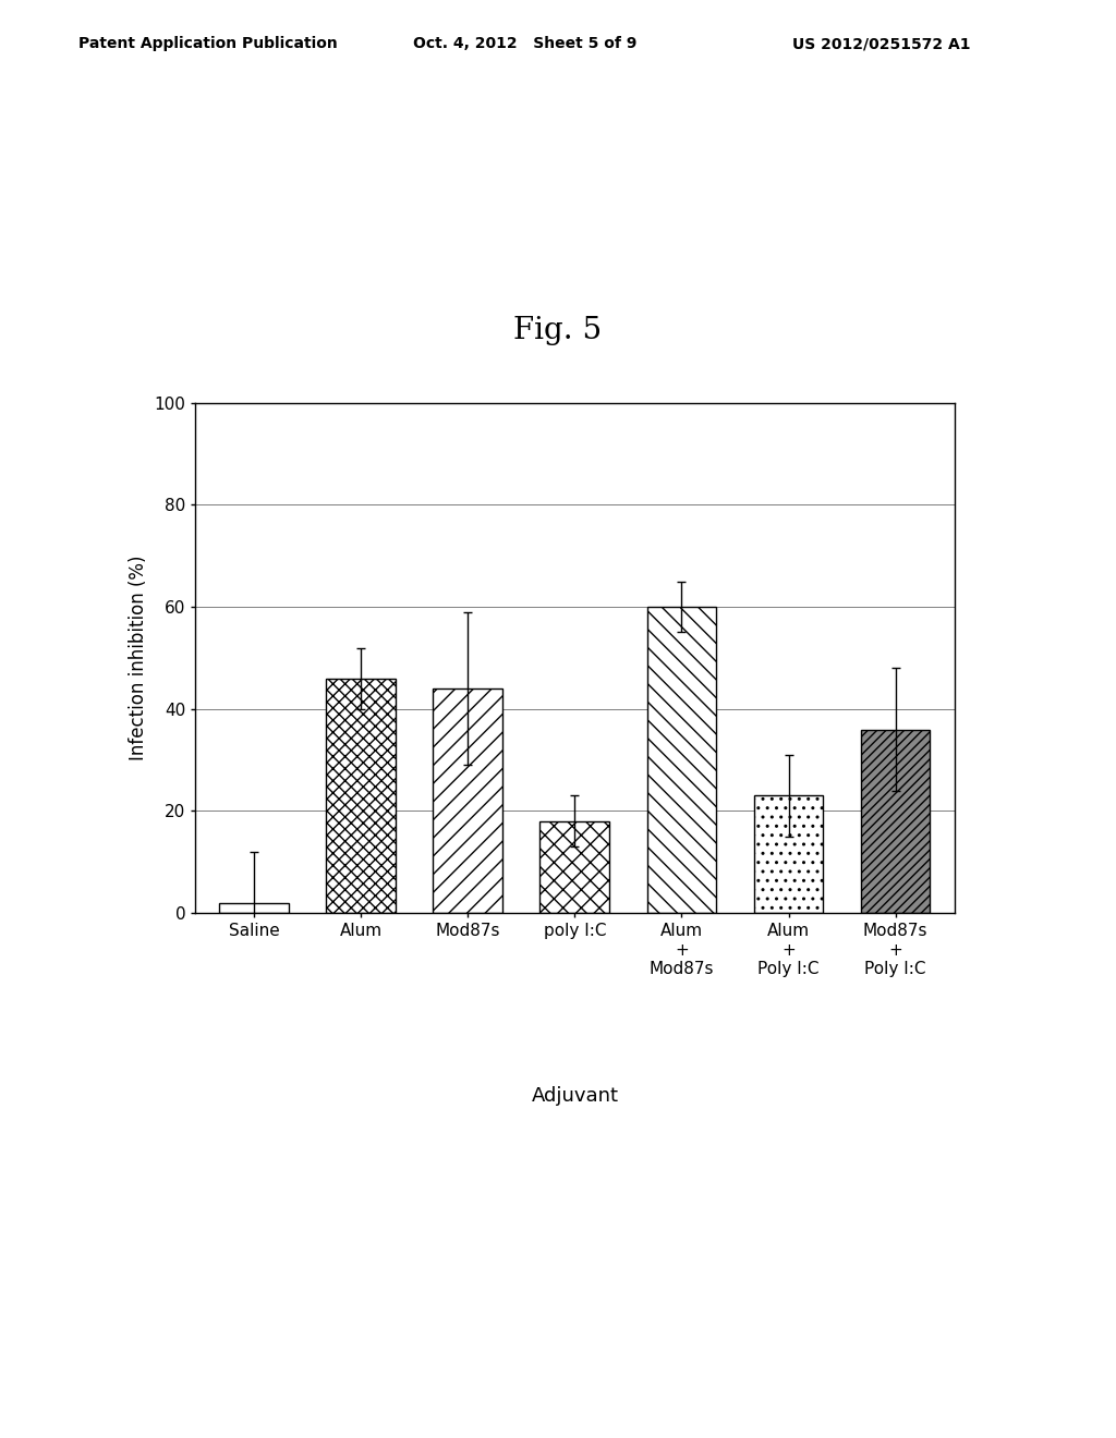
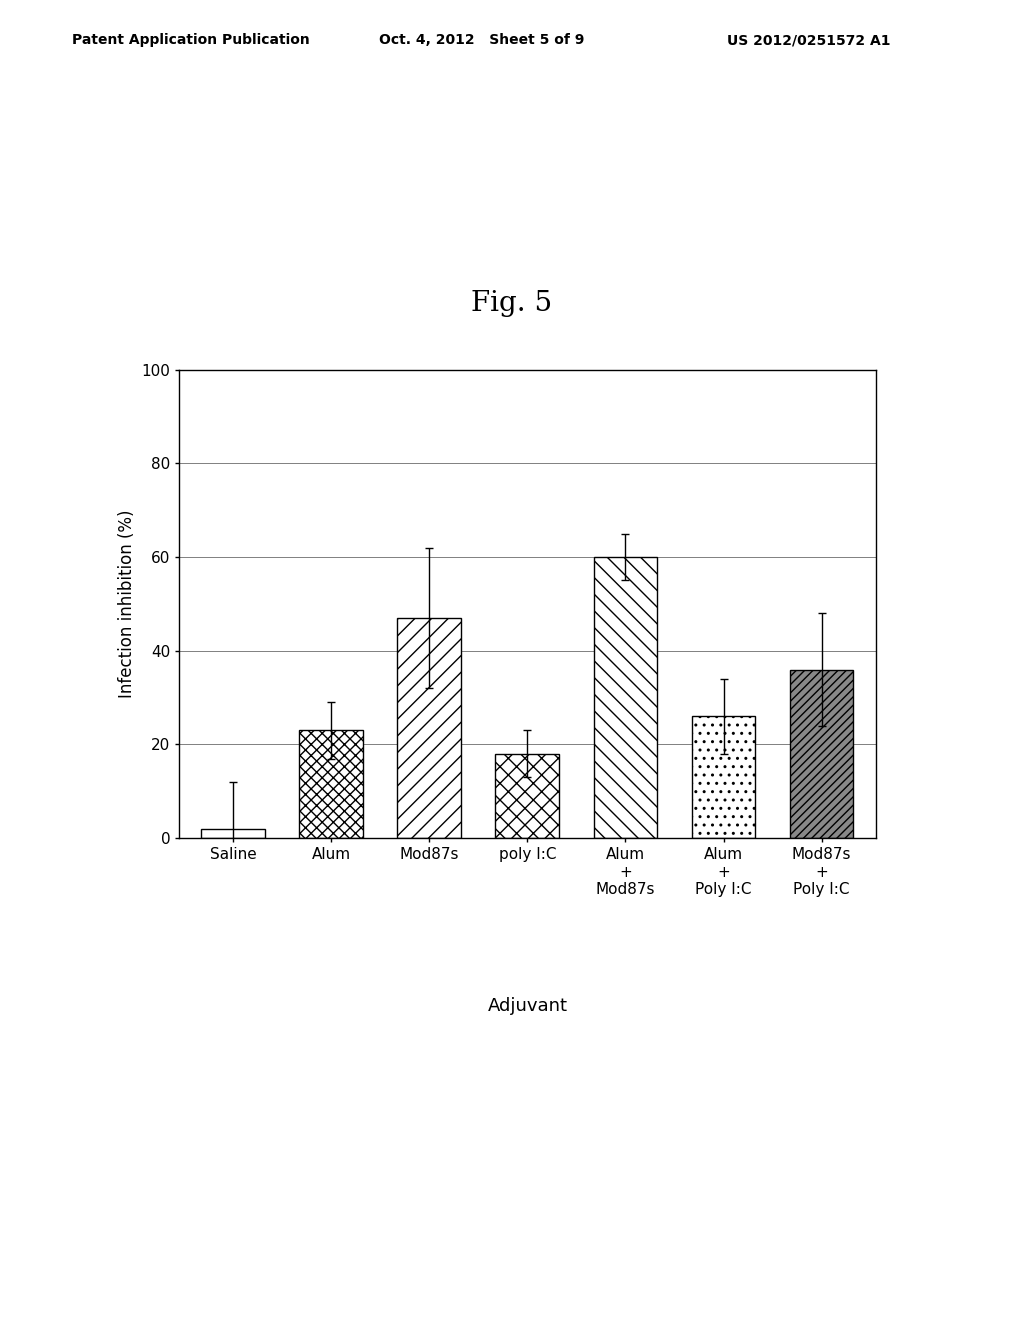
Alum: 46 -> 23
Mod87s: 44 -> 47
Alum + Poly I:C: 23 -> 26
